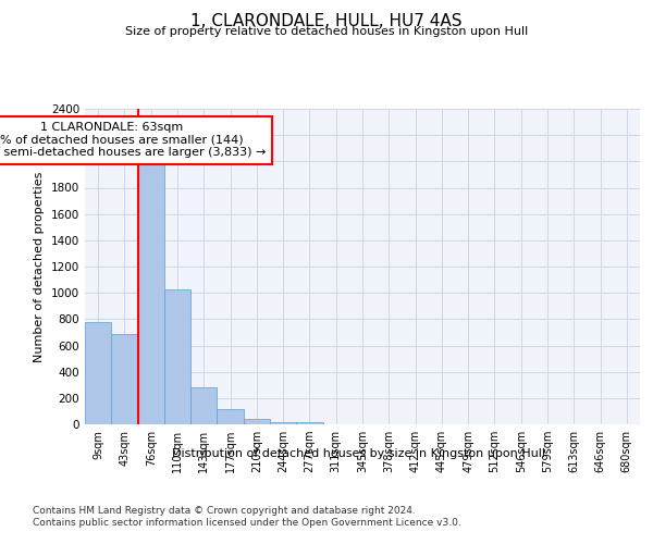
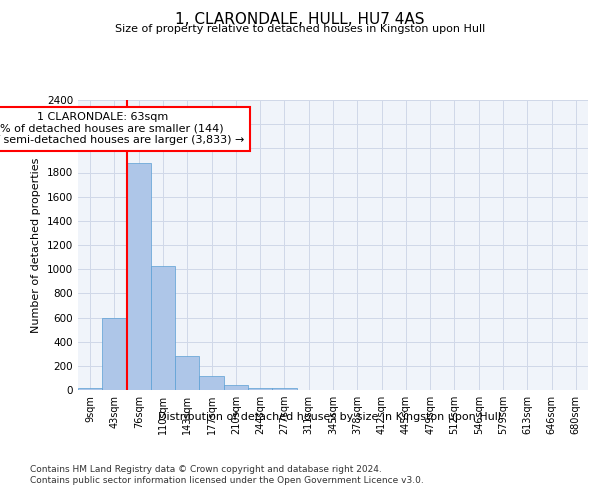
9sqm: 780 -> 20
43sqm: 690 -> 600
76sqm: 2000 -> 1880
